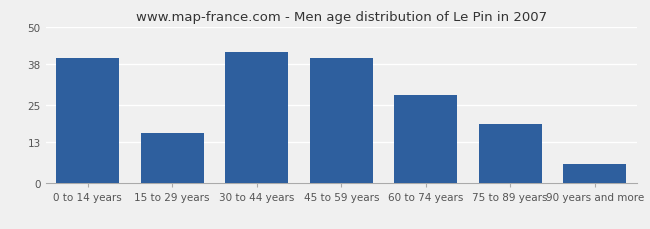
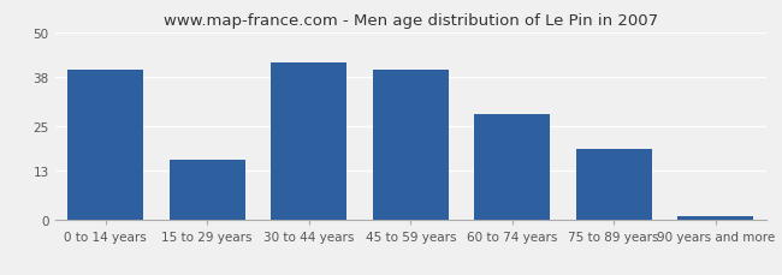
90 years and more: 6 -> 1
